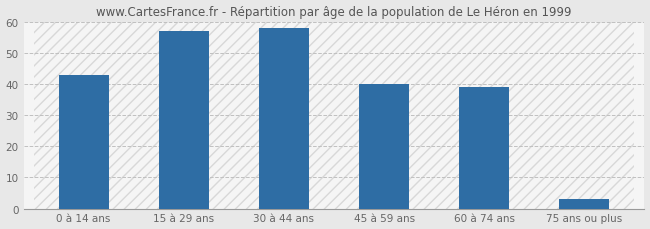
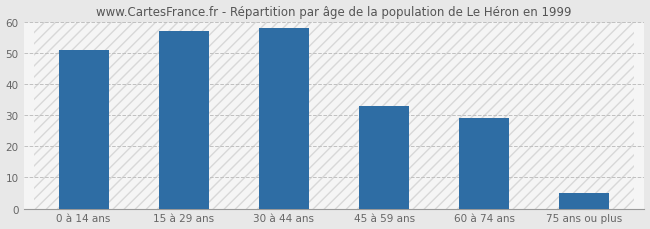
0 à 14 ans: 43 -> 51
45 à 59 ans: 40 -> 33
60 à 74 ans: 39 -> 29
75 ans ou plus: 3 -> 5
